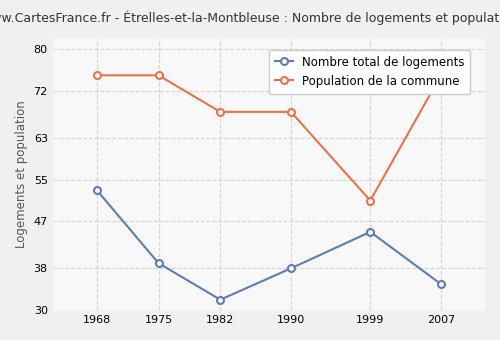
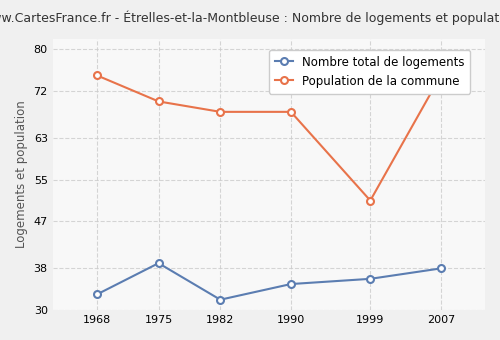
Nombre total de logements/1968: 53 -> 33
Population de la commune/1975: 75 -> 70
Nombre total de logements/1990: 38 -> 35
Nombre total de logements/1999: 45 -> 36
Nombre total de logements/2007: 35 -> 38
